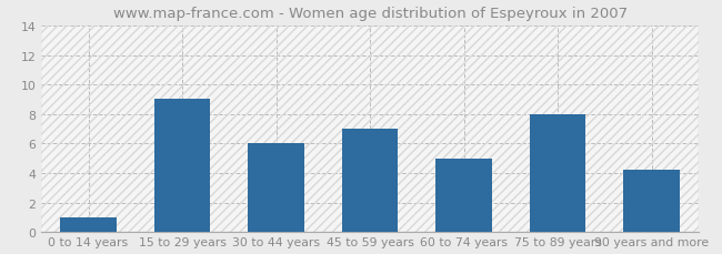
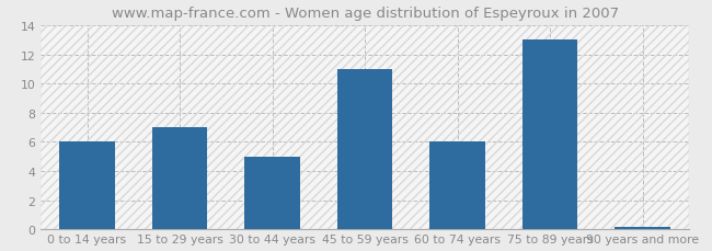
0 to 14 years: 1.0 -> 6.0
15 to 29 years: 9.0 -> 7.0
30 to 44 years: 6.0 -> 5.0
45 to 59 years: 7.0 -> 11.0
60 to 74 years: 5.0 -> 6.0
75 to 89 years: 8.0 -> 13.0
90 years and more: 4.2 -> 0.2
